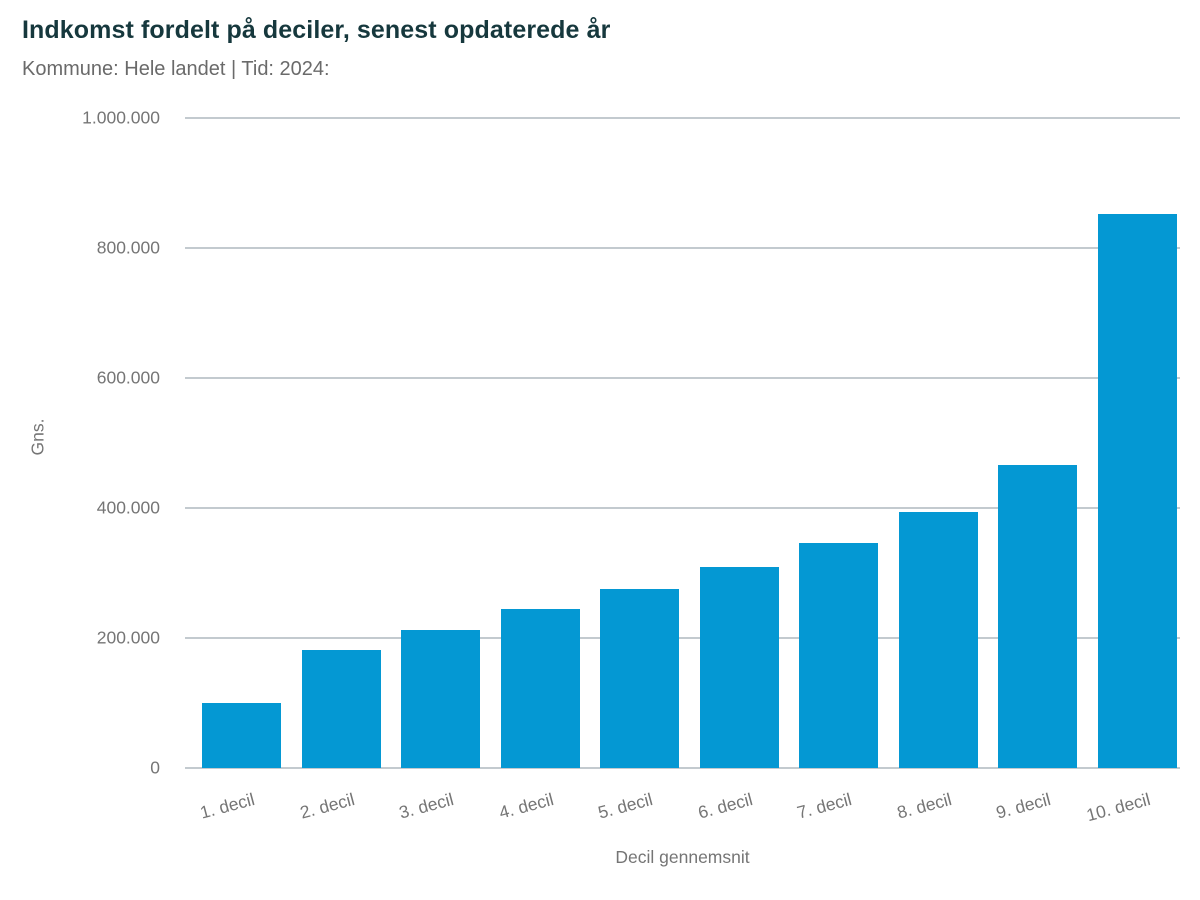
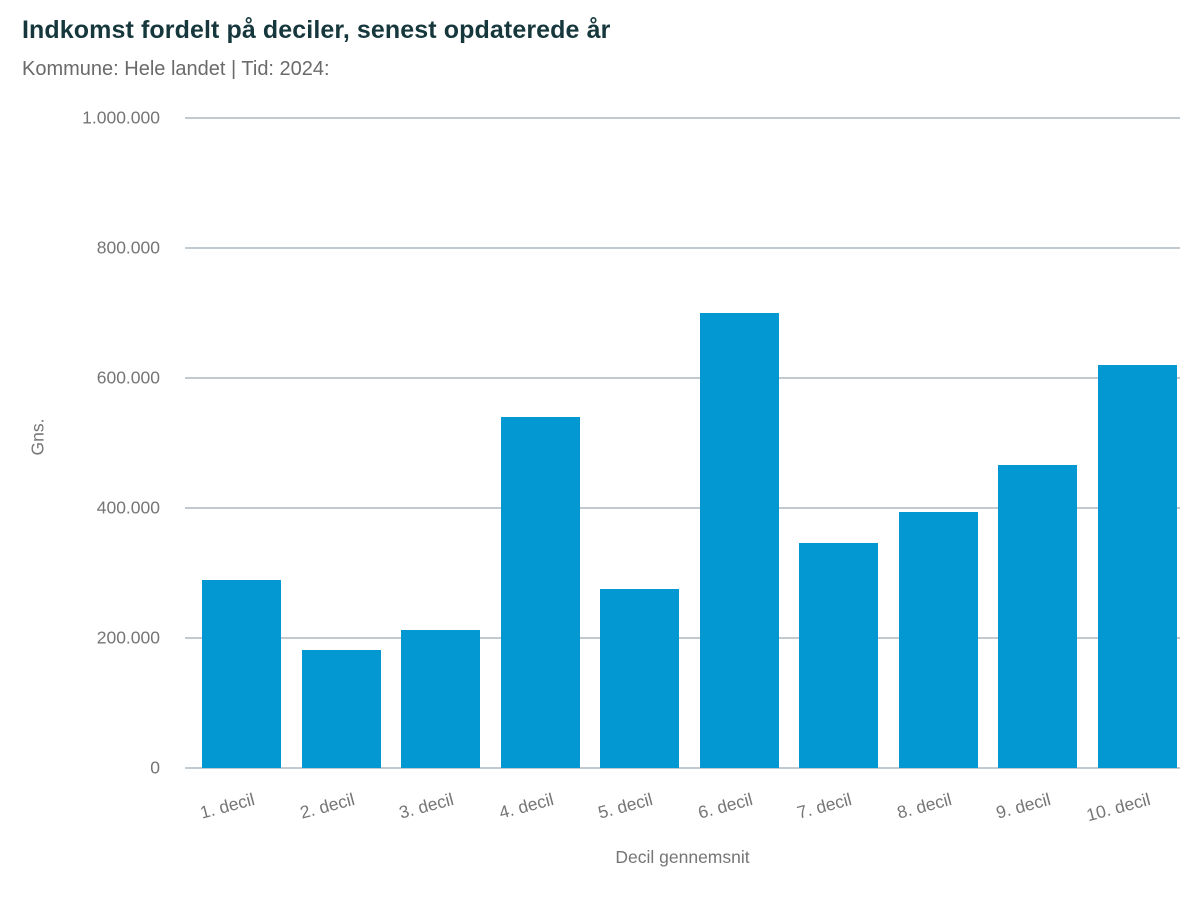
1. decil: 100000 -> 290000
4. decil: 240000 -> 540000
6. decil: 310000 -> 700000
10. decil: 850000 -> 620000
